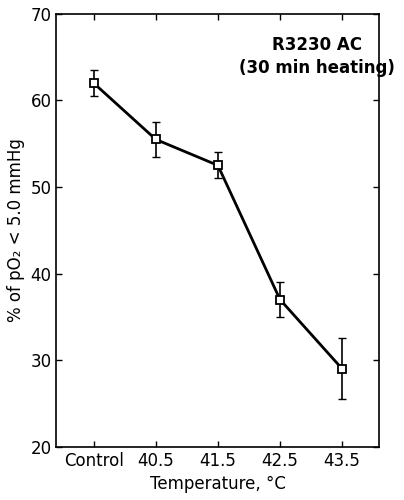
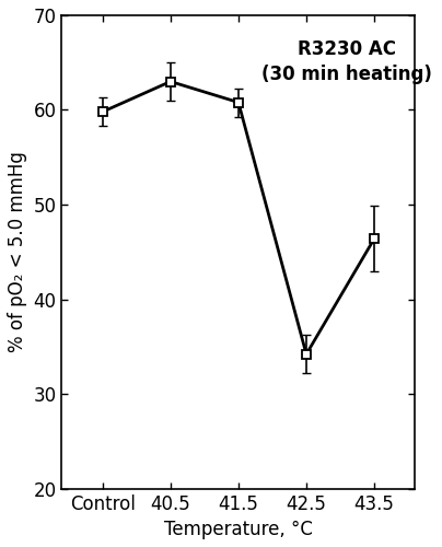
Control: 62.0 -> 59.8
40.5: 55.5 -> 63.0
41.5: 52.5 -> 60.8
42.5: 37.0 -> 34.2
43.5: 29.0 -> 46.4
